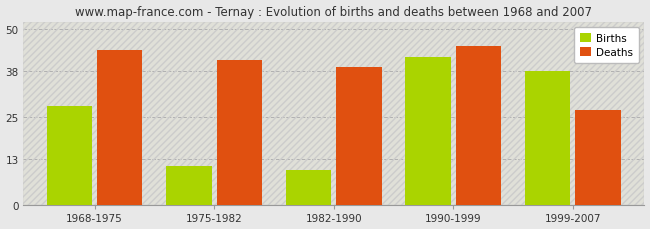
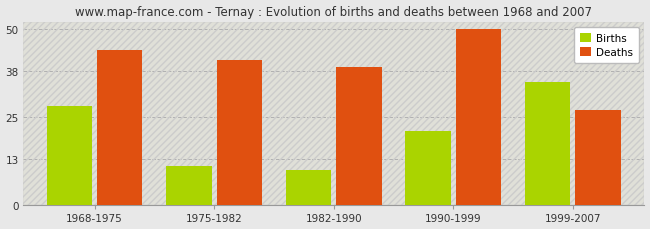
Births/1990-1999: 42 -> 21
Deaths/1990-1999: 45 -> 50
Births/1999-2007: 38 -> 35
